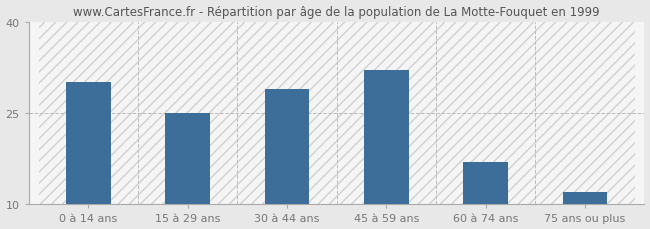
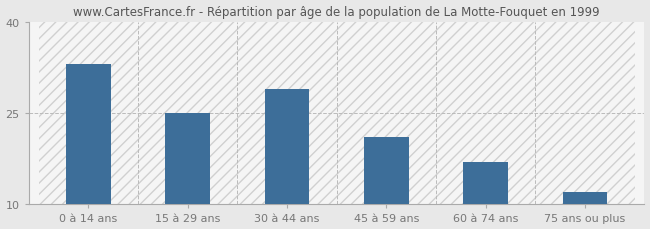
0 à 14 ans: 30 -> 33
45 à 59 ans: 32 -> 21
